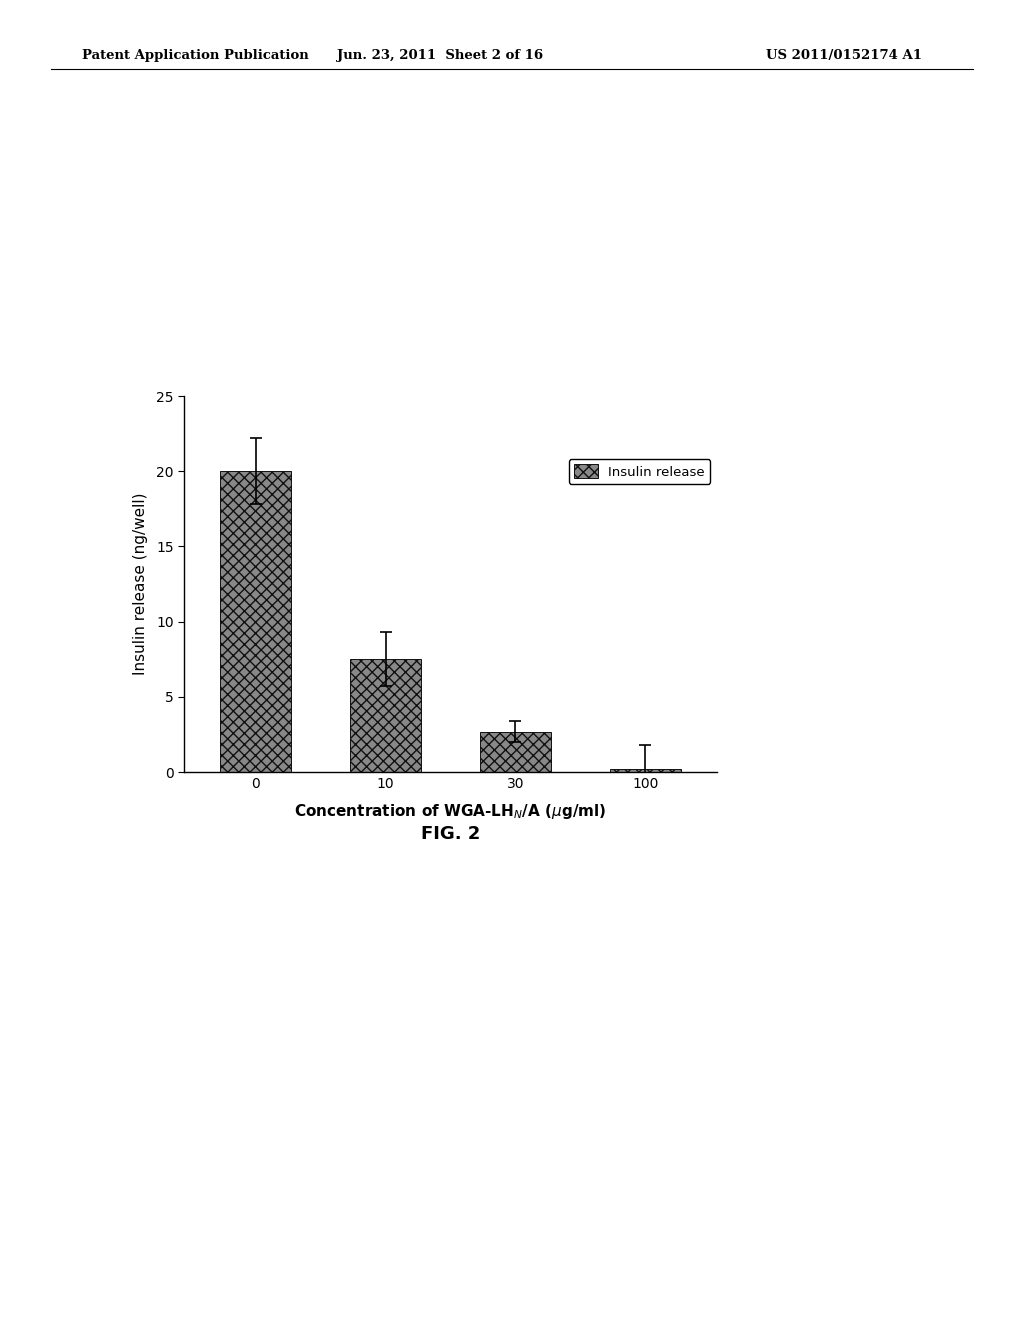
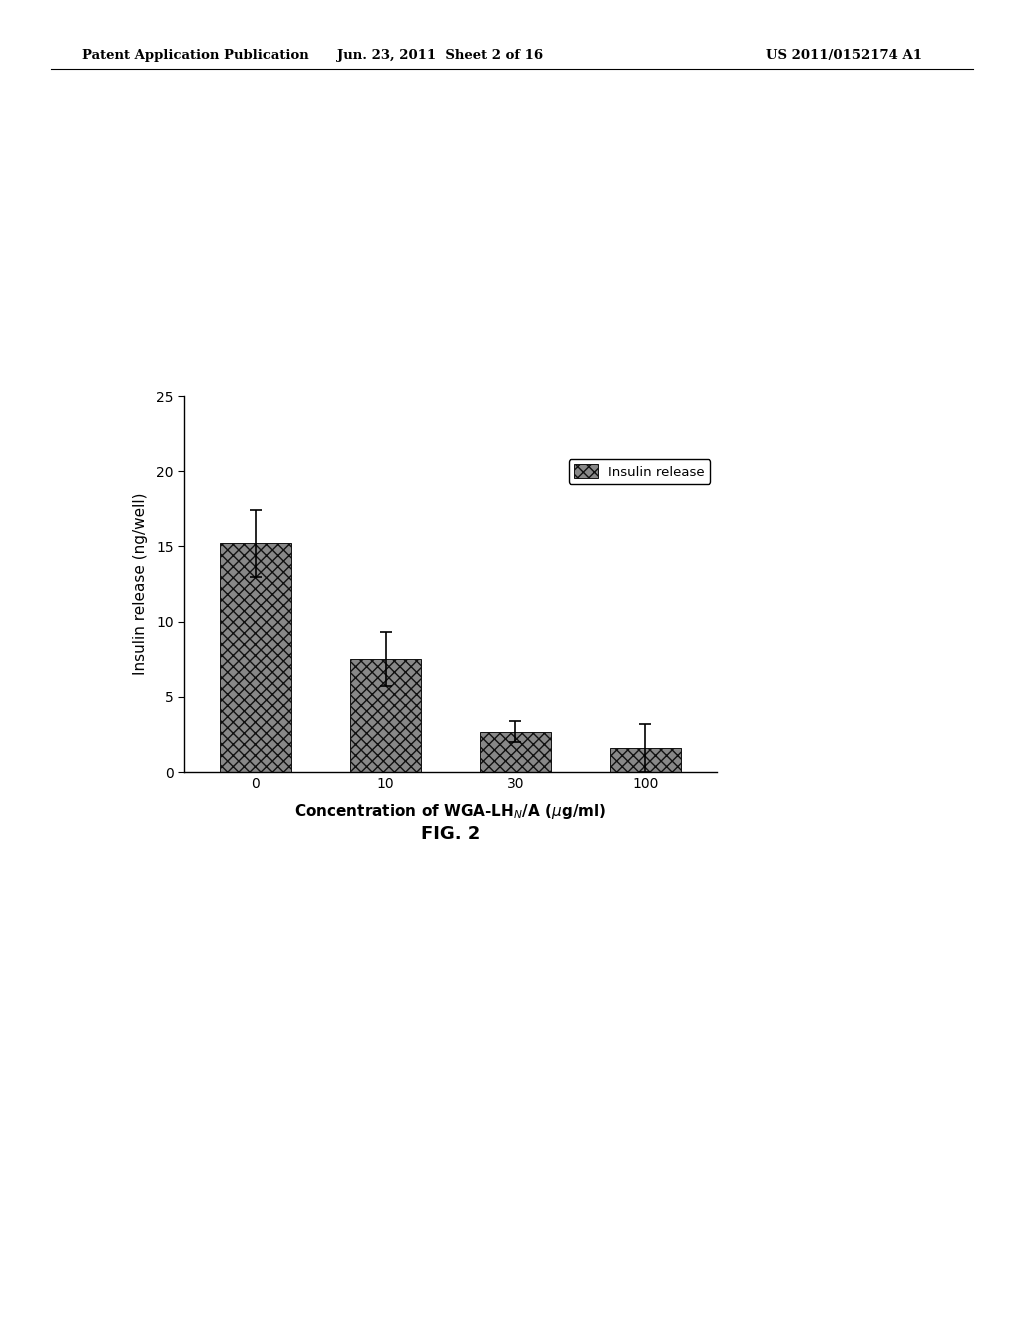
0: 20.0 -> 15.2
100: 0.2 -> 1.6
